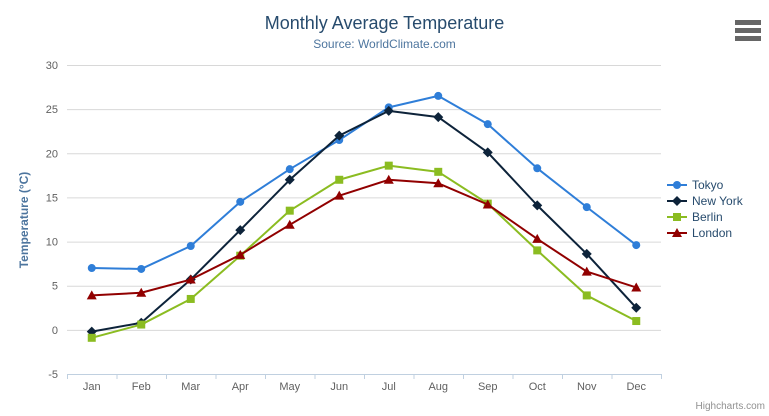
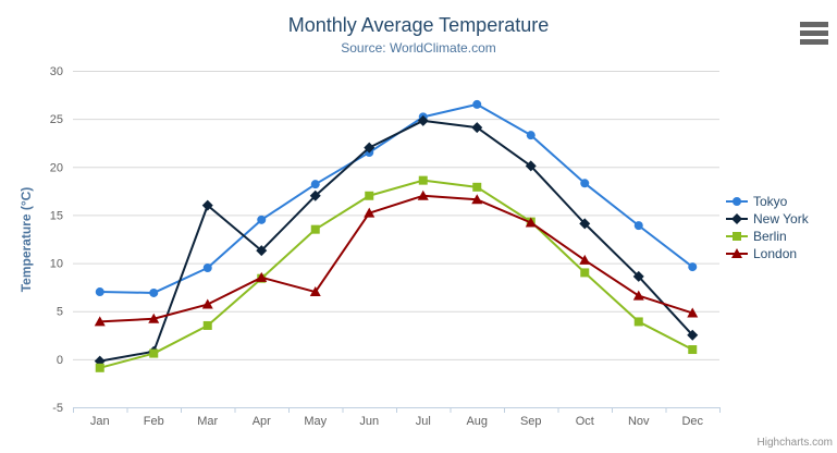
New York/Mar: 6 -> 16
London/May: 12 -> 7
